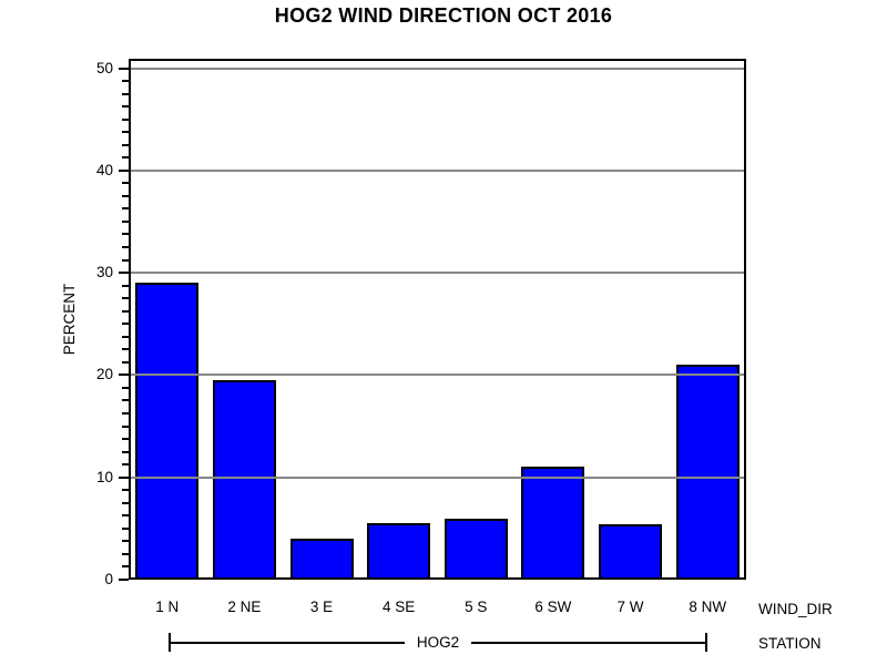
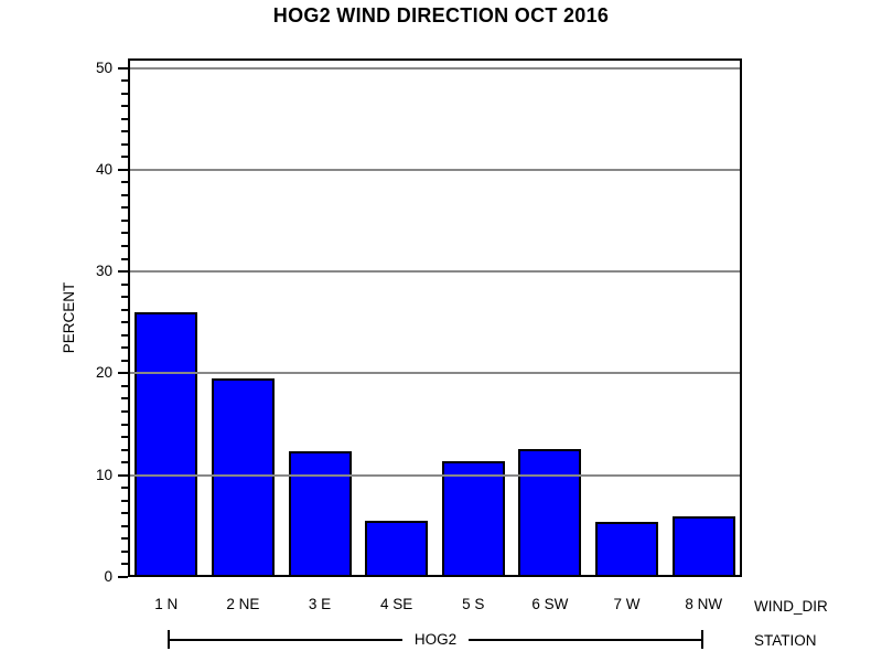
1 N: 29 -> 26
3 E: 4 -> 12
5 S: 6 -> 11
6 SW: 11 -> 13
8 NW: 21 -> 6
